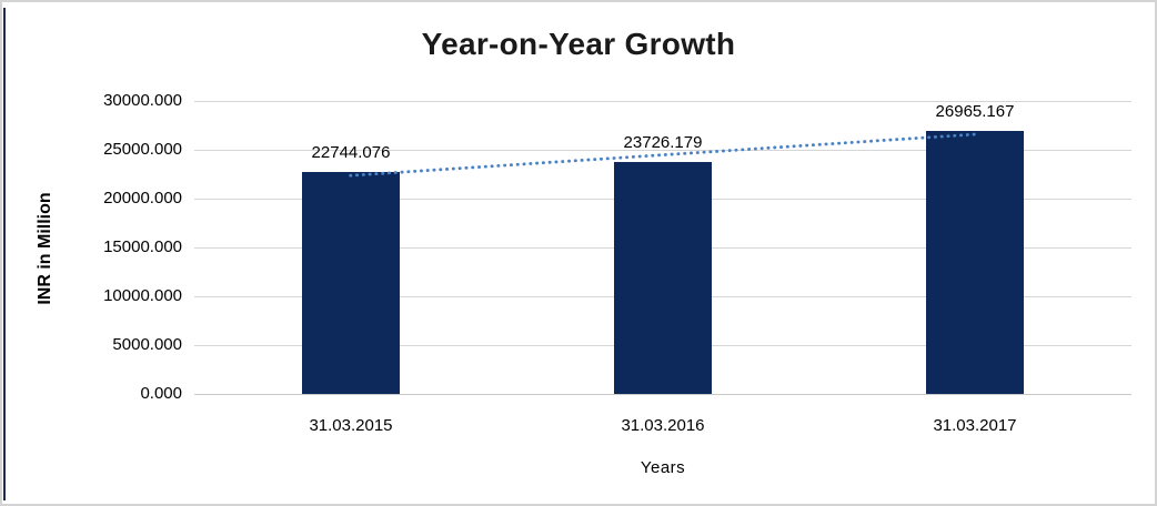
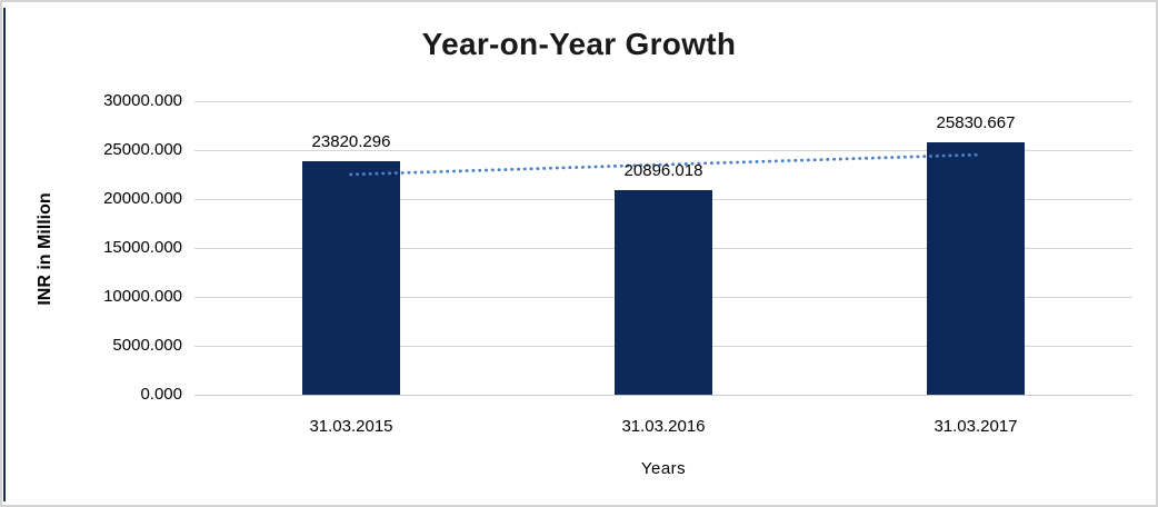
31.03.2015: 22744.076 -> 23820.296
31.03.2016: 23726.179 -> 20896.018
31.03.2017: 26965.167 -> 25830.667
